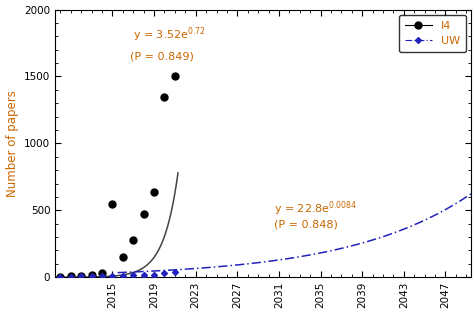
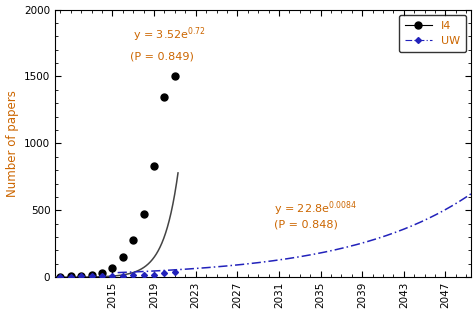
I4/2015: 550 -> 70
I4/2019: 640 -> 830
